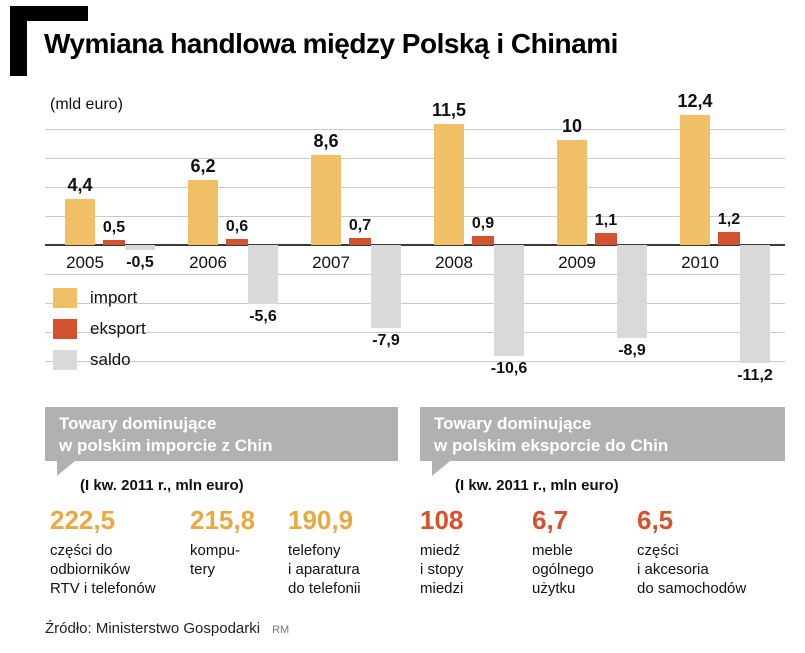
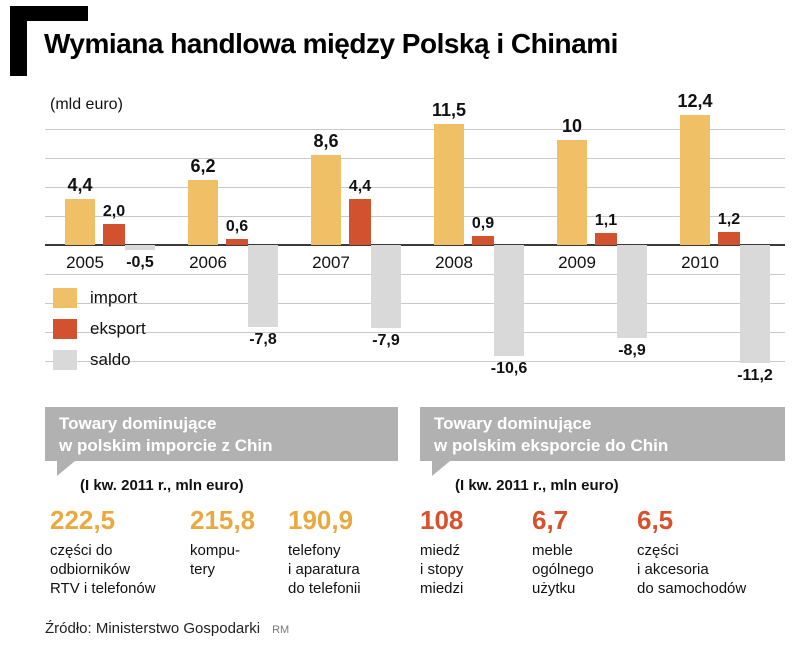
eksport/2005: 0,5 -> 2,0
saldo/2006: -5,6 -> -7,8
eksport/2007: 0,7 -> 4,4
